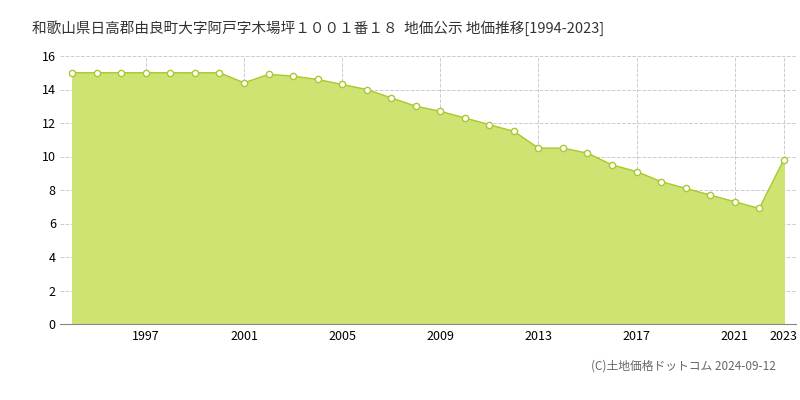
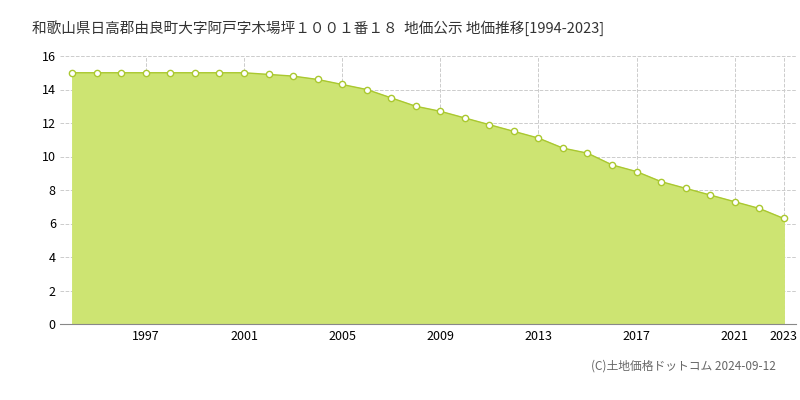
2001: 14.4 -> 15.0
2013: 10.5 -> 11.1
2023: 9.8 -> 6.3
